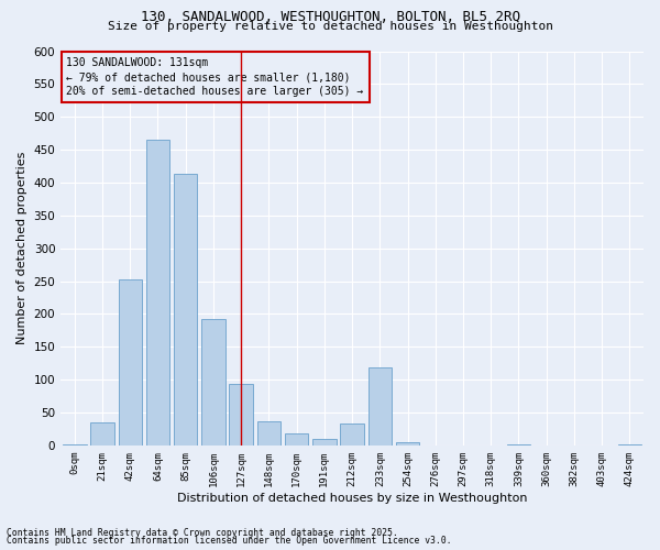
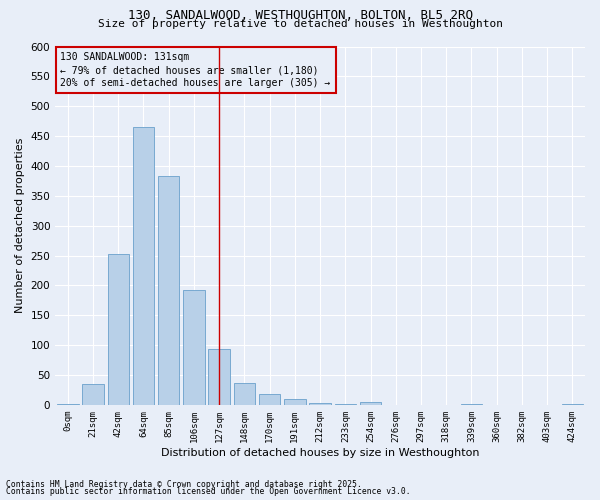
85sqm: 414 -> 383
212sqm: 34 -> 3
233sqm: 118 -> 1
